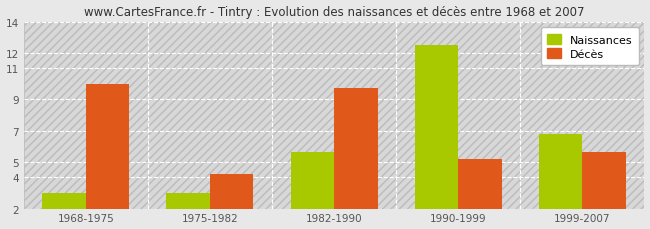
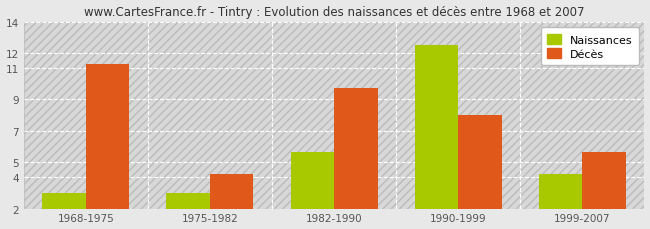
Décès/1968-1975: 10.0 -> 11.2
Décès/1990-1999: 5.2 -> 8.0
Naissances/1999-2007: 6.8 -> 4.2
